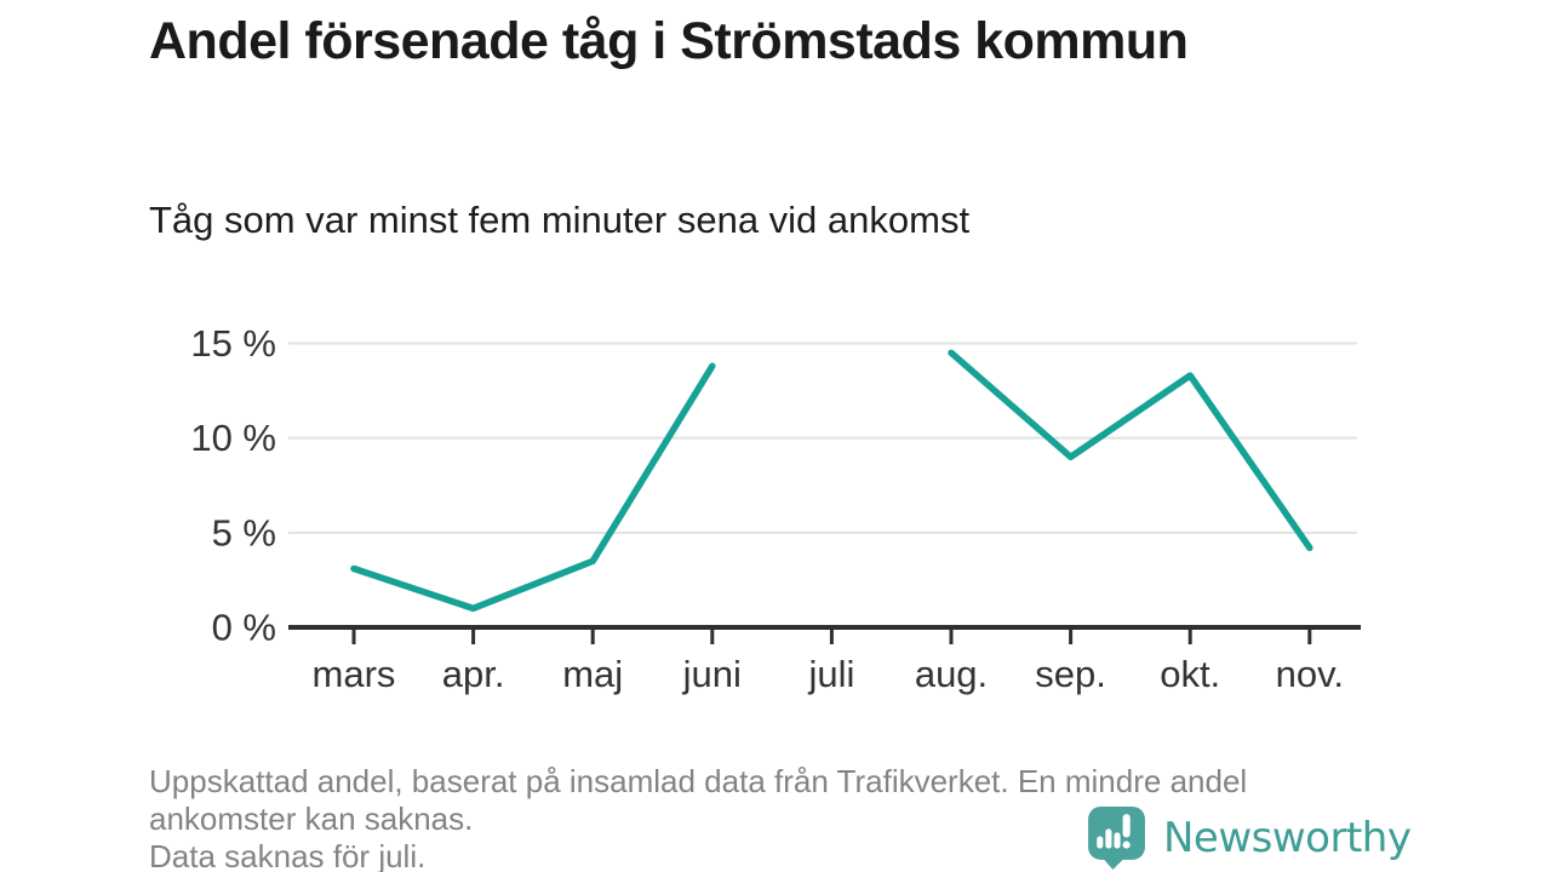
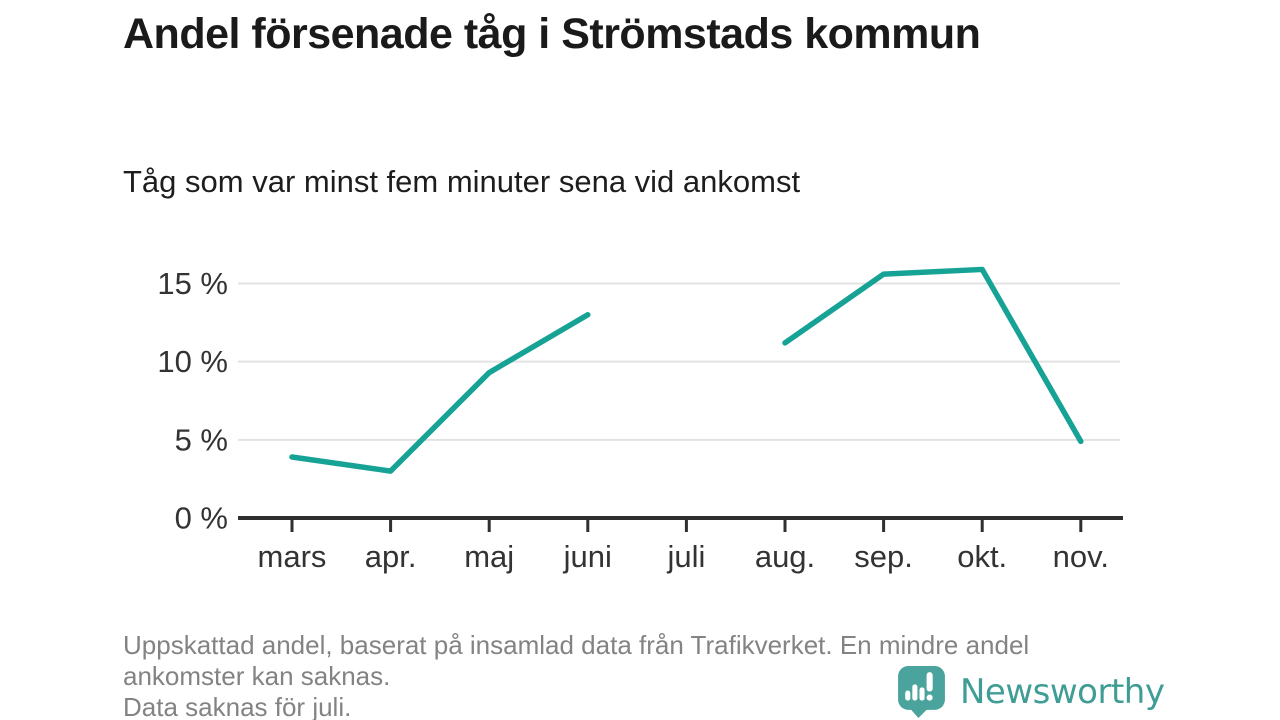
mars: 3.1% -> 3.9%
apr.: 1.0% -> 3.0%
maj: 3.5% -> 9.3%
juni: 13.8% -> 13.0%
aug.: 14.5% -> 11.2%
sep.: 9.0% -> 15.6%
okt.: 13.3% -> 15.9%
nov.: 4.2% -> 4.9%
